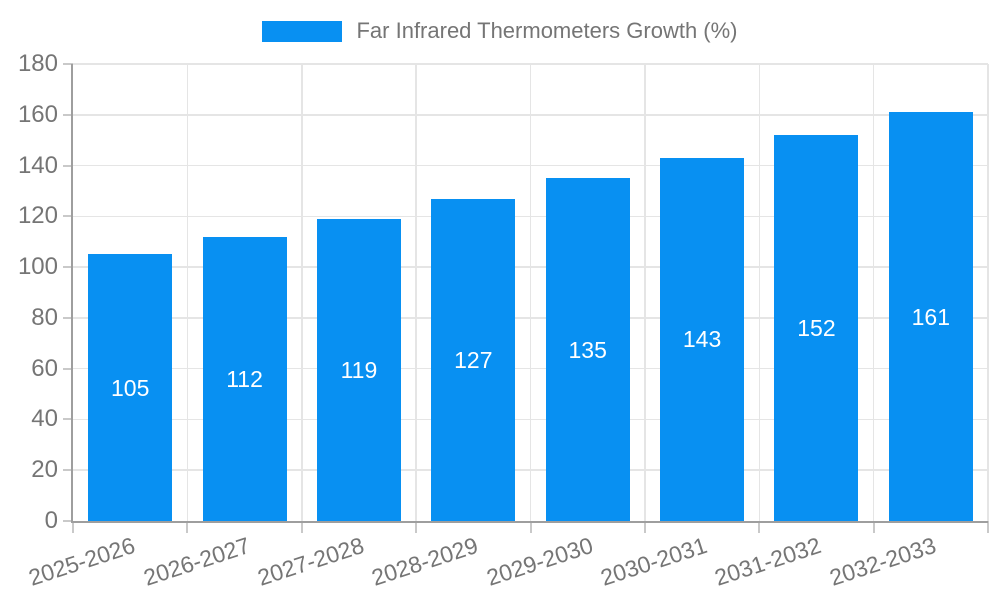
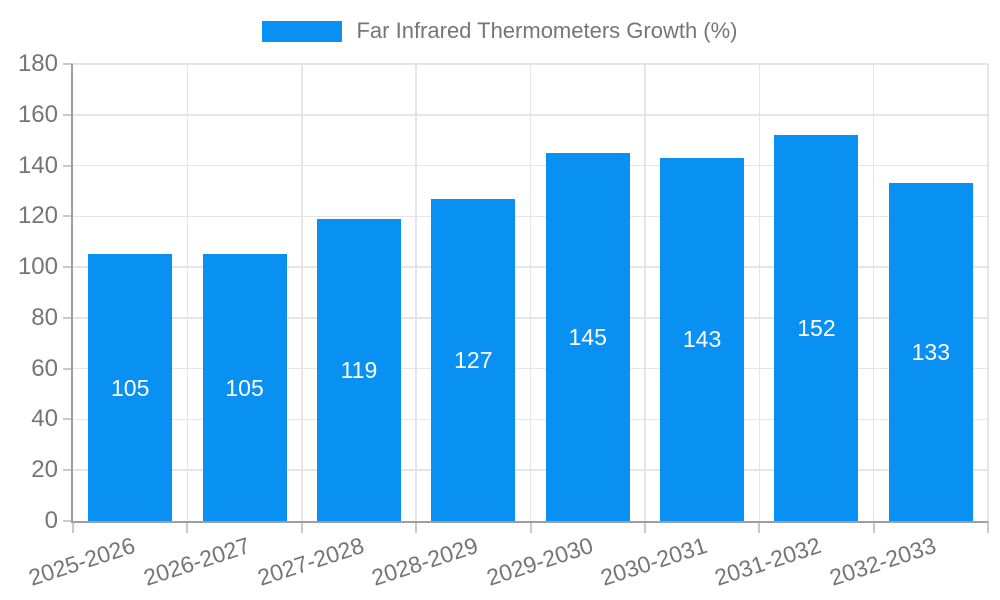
2026-2027: 112 -> 105
2029-2030: 135 -> 145
2032-2033: 161 -> 133
